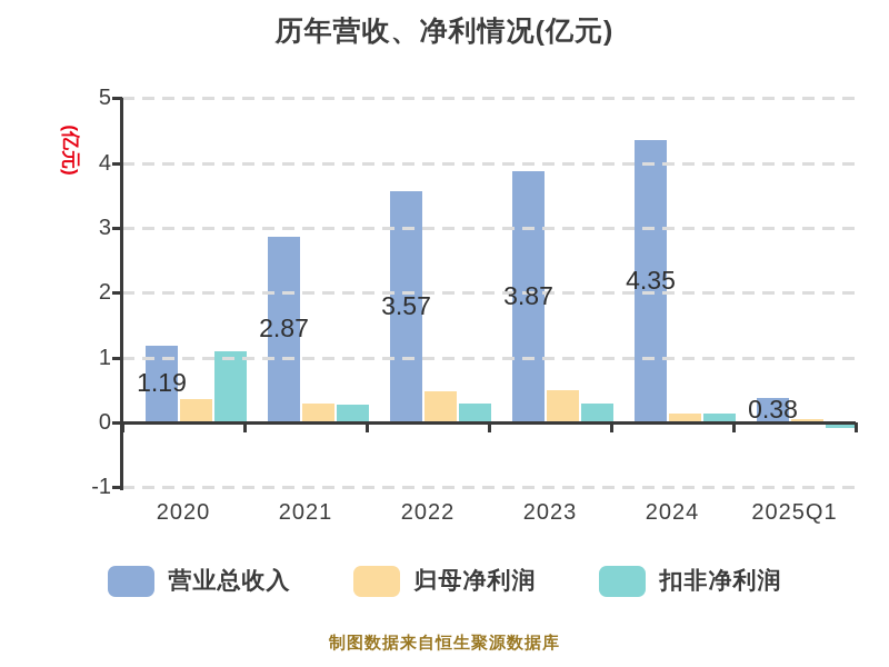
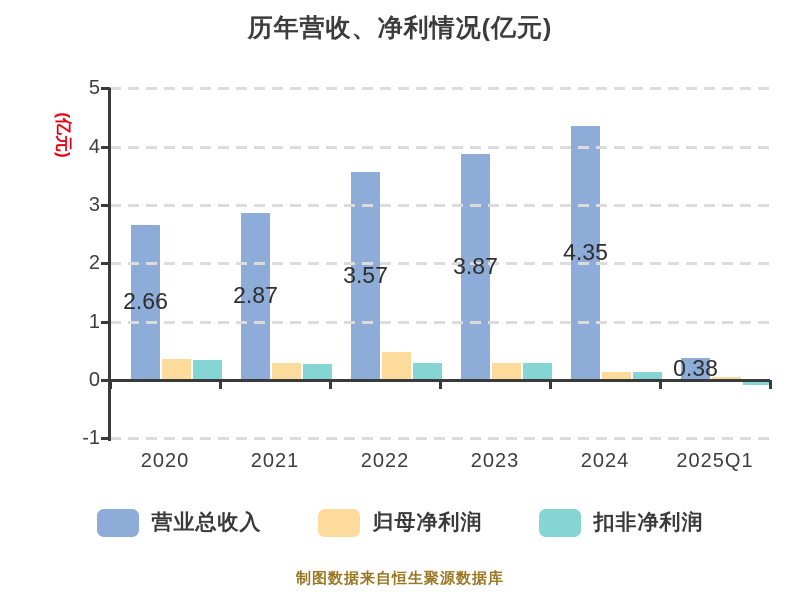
营业总收入/2020: 1.19 -> 2.66
扣非净利润/2020: 1.1 -> 0.3
归母净利润/2023: 0.5 -> 0.3
